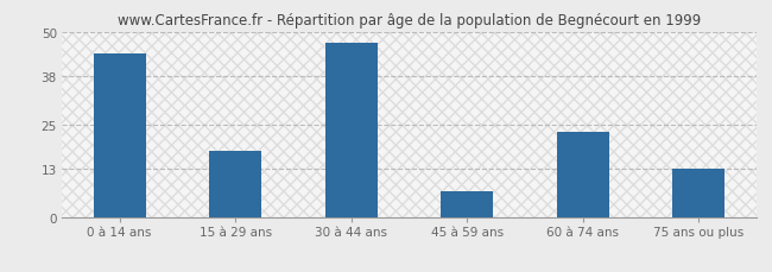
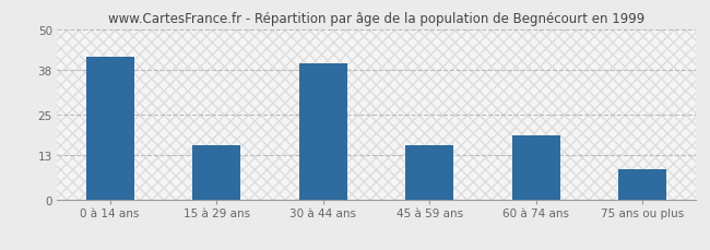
0 à 14 ans: 44 -> 42
15 à 29 ans: 18 -> 16
30 à 44 ans: 47 -> 40
45 à 59 ans: 7 -> 16
60 à 74 ans: 23 -> 19
75 ans ou plus: 13 -> 9
